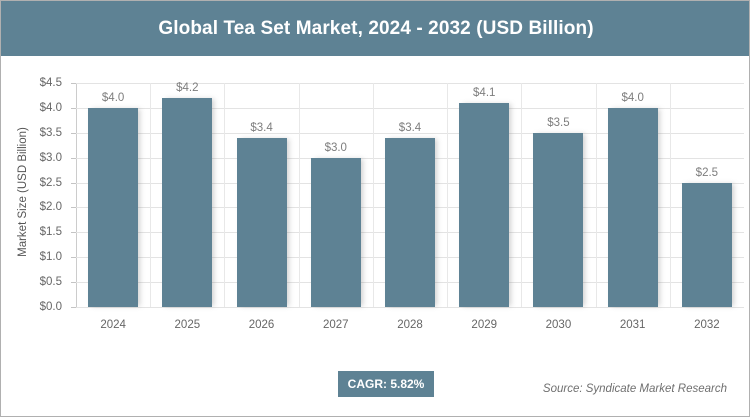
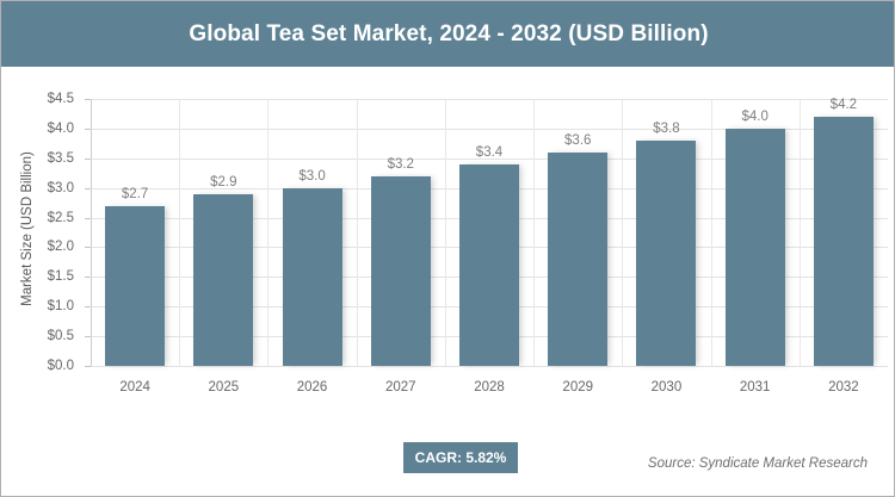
2024: $4.0 -> $2.7
2025: $4.2 -> $2.9
2026: $3.4 -> $3.0
2027: $3.0 -> $3.2
2029: $4.1 -> $3.6
2030: $3.5 -> $3.8
2032: $2.5 -> $4.2
